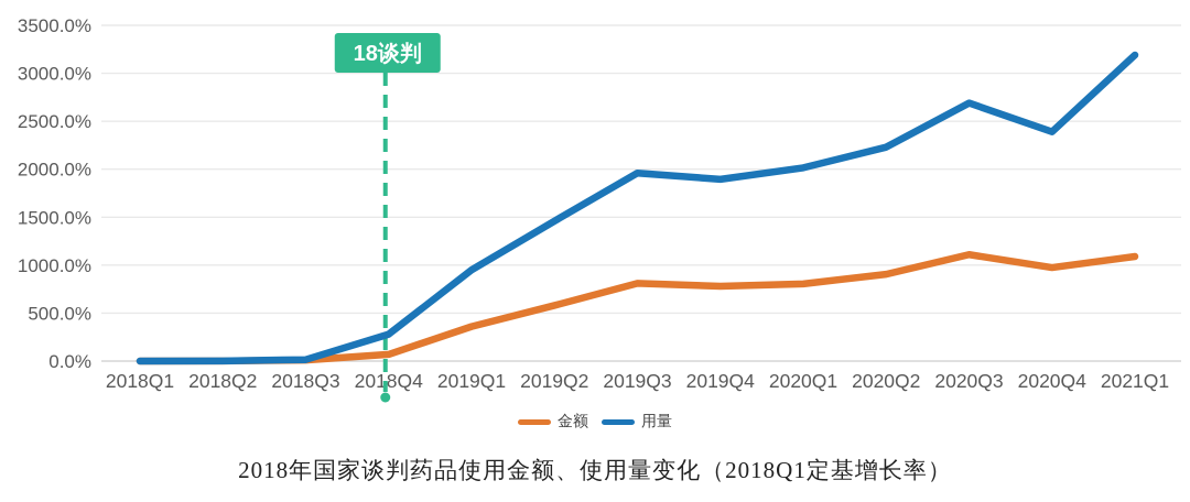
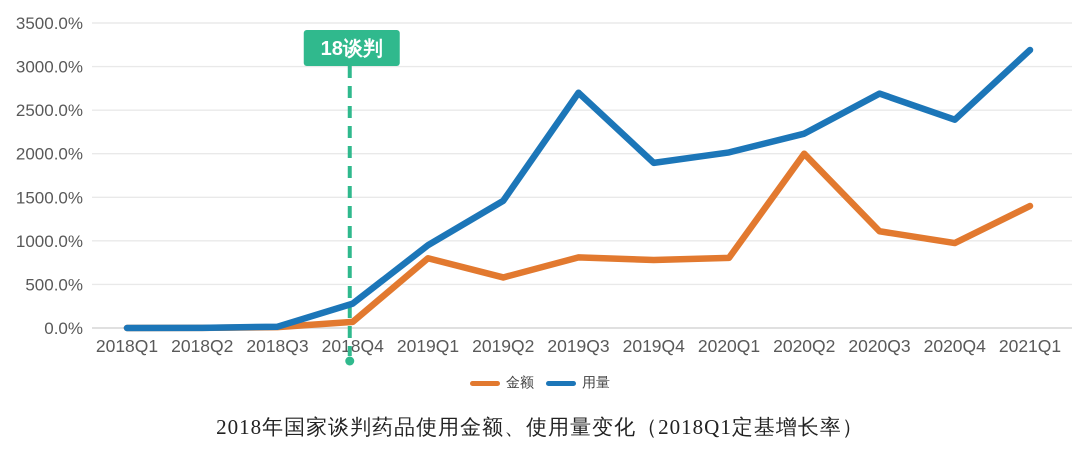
金额/2019Q1: 400% -> 800%
用量/2019Q3: 2000% -> 2700%
金额/2020Q2: 900% -> 2000%
金额/2021Q1: 1100% -> 1400%
